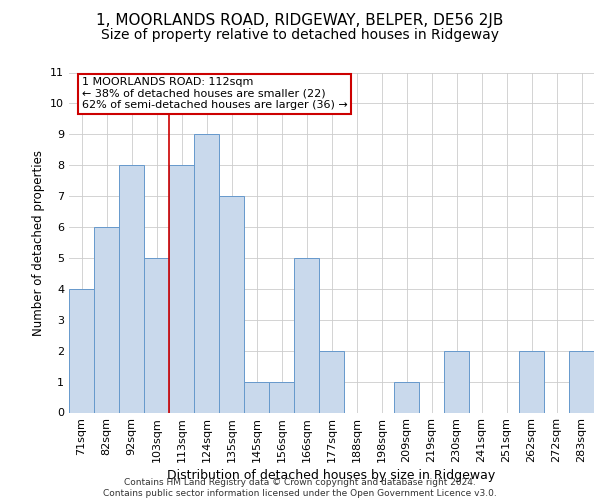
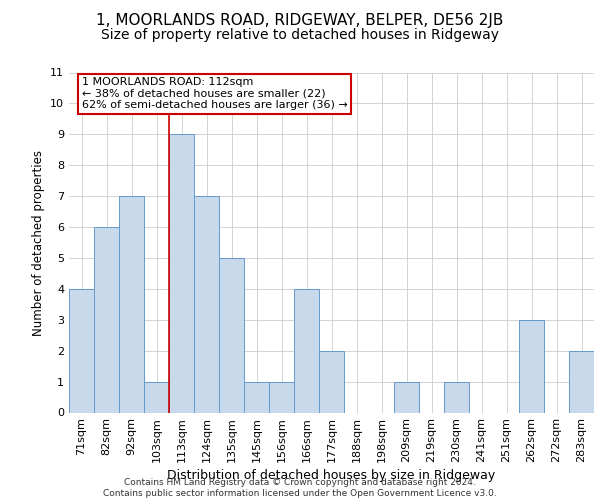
92sqm: 8 -> 7
103sqm: 5 -> 1
113sqm: 8 -> 9
124sqm: 9 -> 7
135sqm: 7 -> 5
166sqm: 5 -> 4
230sqm: 2 -> 1
262sqm: 2 -> 3
